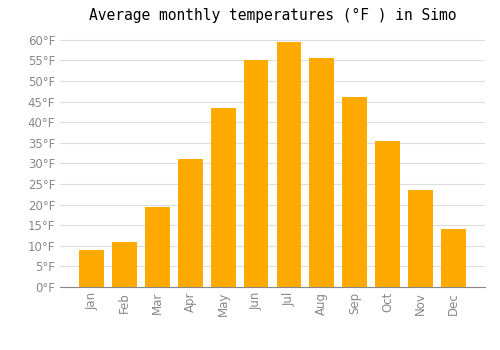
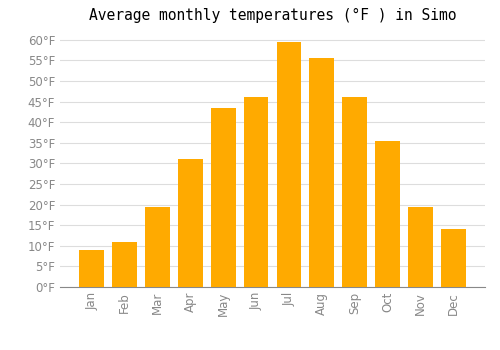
Jun: 55.0°F -> 46.0°F
Nov: 23.5°F -> 19.5°F
